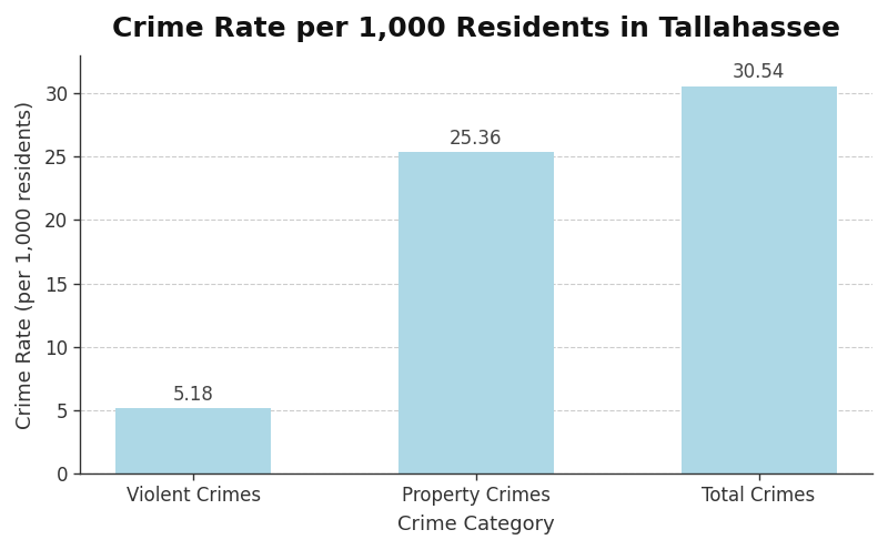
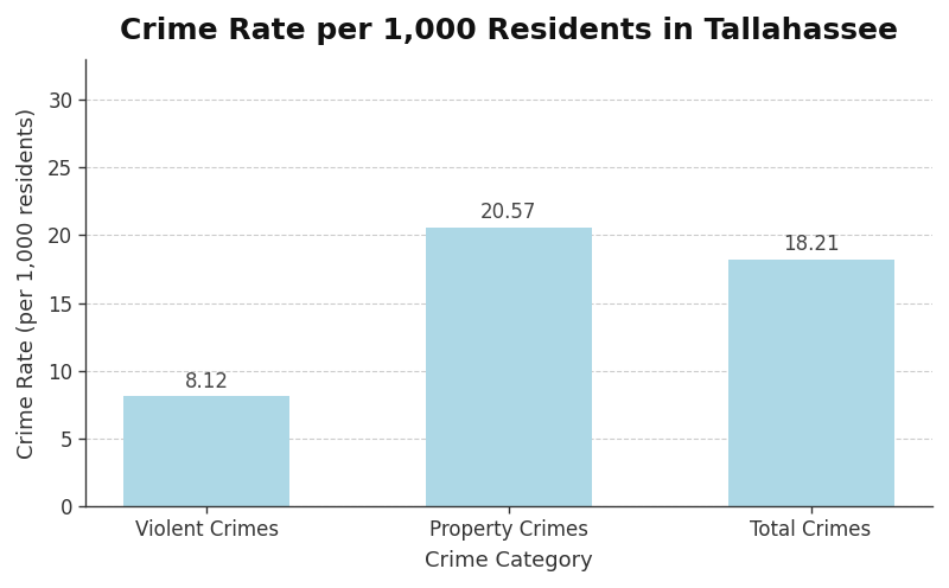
Violent Crimes: 5.18 -> 8.12
Property Crimes: 25.36 -> 20.57
Total Crimes: 30.54 -> 18.21
